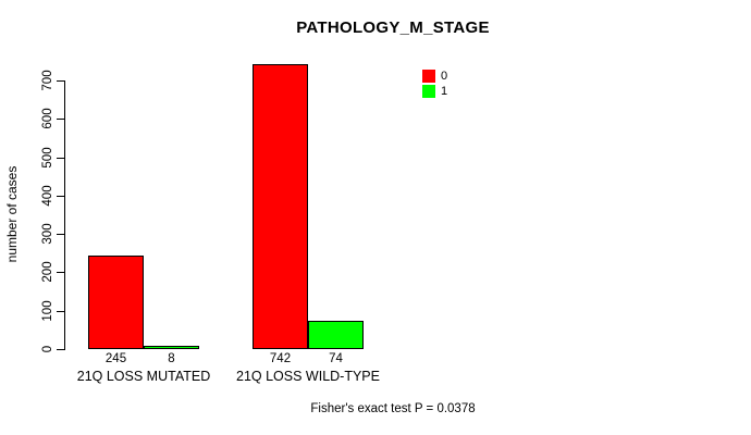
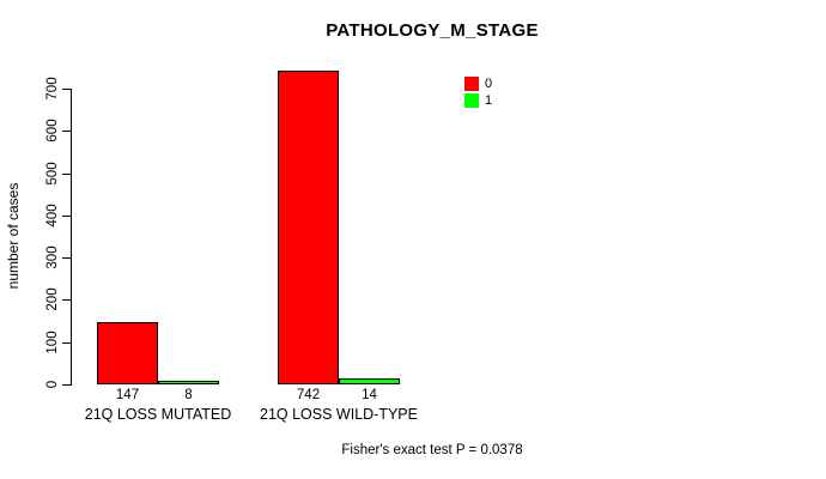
0/21Q LOSS MUTATED: 245 -> 147
1/21Q LOSS WILD-TYPE: 74 -> 14
